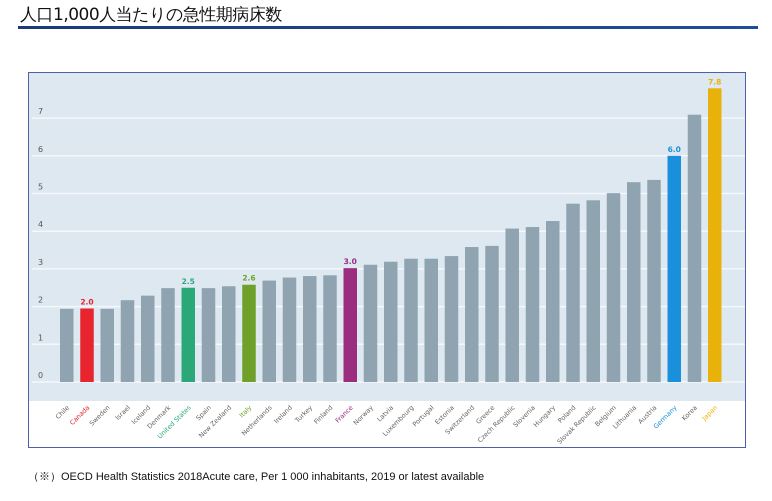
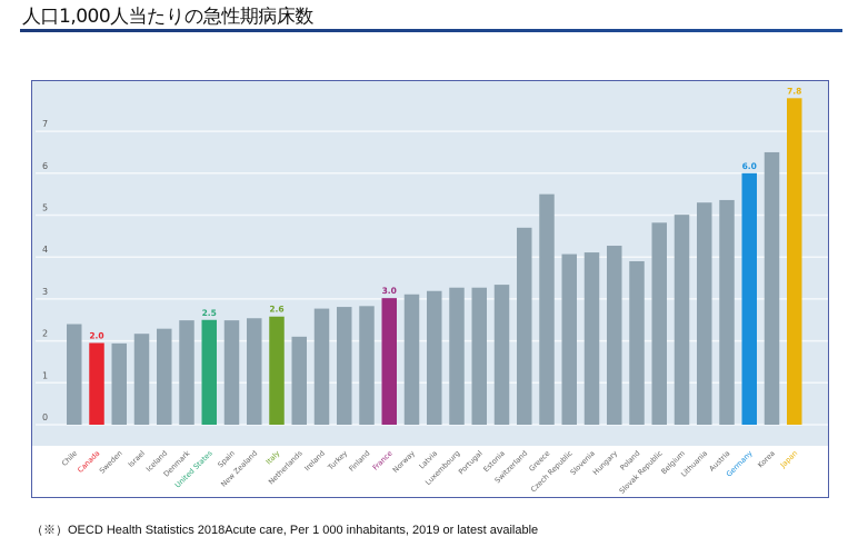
Chile: 1.9 -> 2.4
Netherlands: 2.7 -> 2.1
Switzerland: 3.6 -> 4.7
Greece: 3.6 -> 5.5
Poland: 4.7 -> 3.9
Korea: 7.1 -> 6.5
